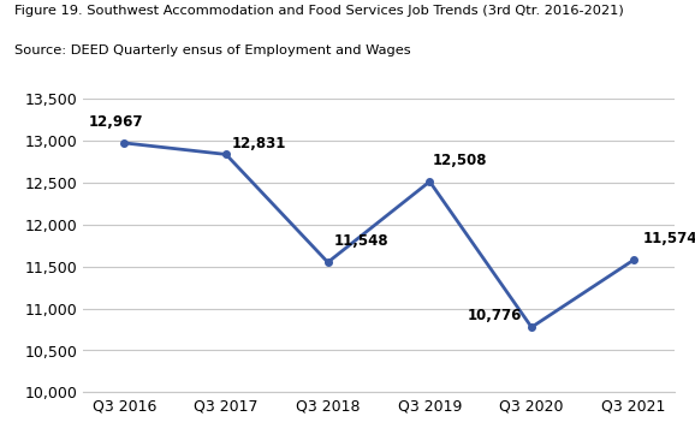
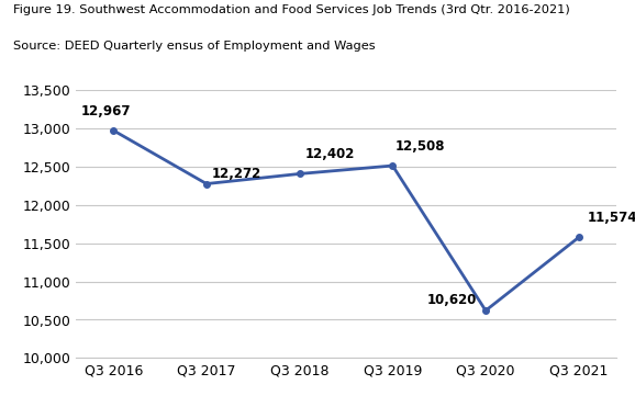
Q3 2017: 12,831 -> 12,272
Q3 2018: 11,548 -> 12,402
Q3 2020: 10,776 -> 10,620
